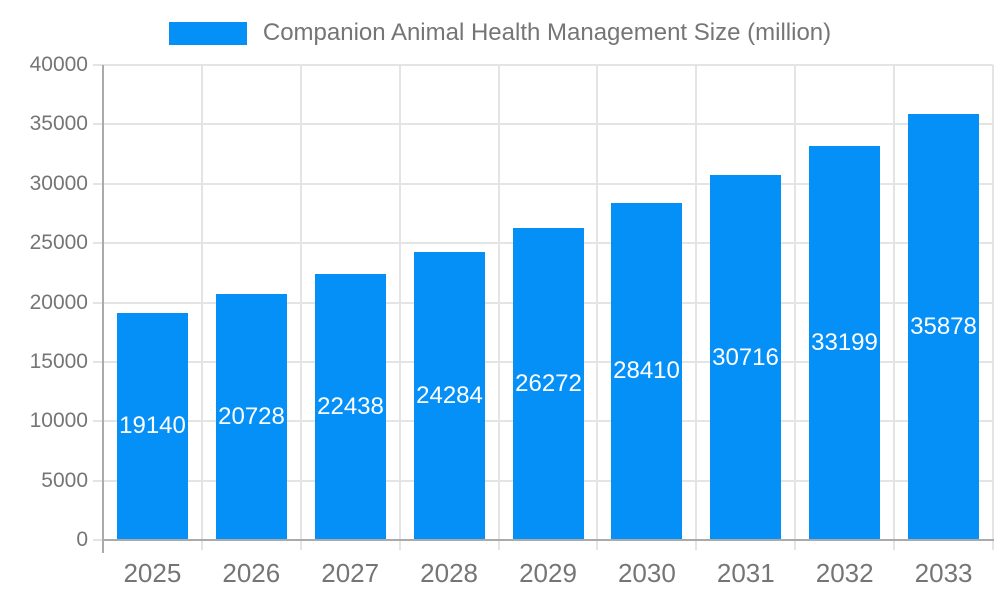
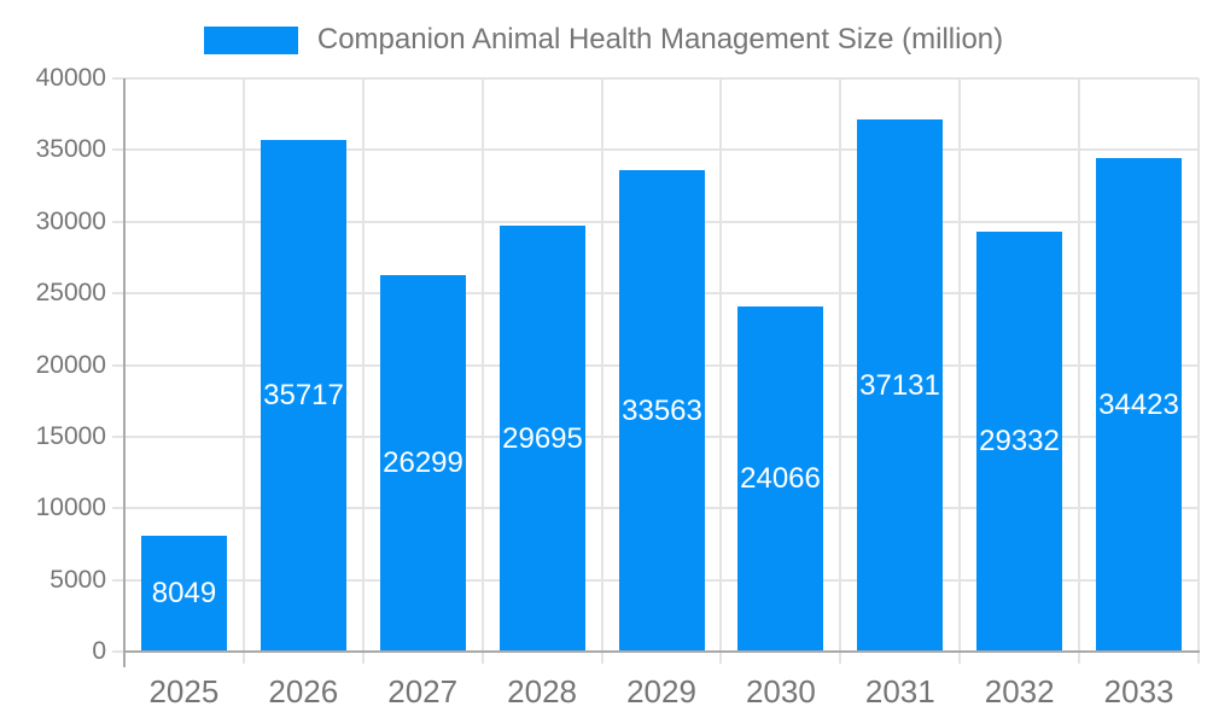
2025: 19140 -> 8049
2026: 20728 -> 35717
2027: 22438 -> 26299
2028: 24284 -> 29695
2029: 26272 -> 33563
2030: 28410 -> 24066
2031: 30716 -> 37131
2032: 33199 -> 29332
2033: 35878 -> 34423
